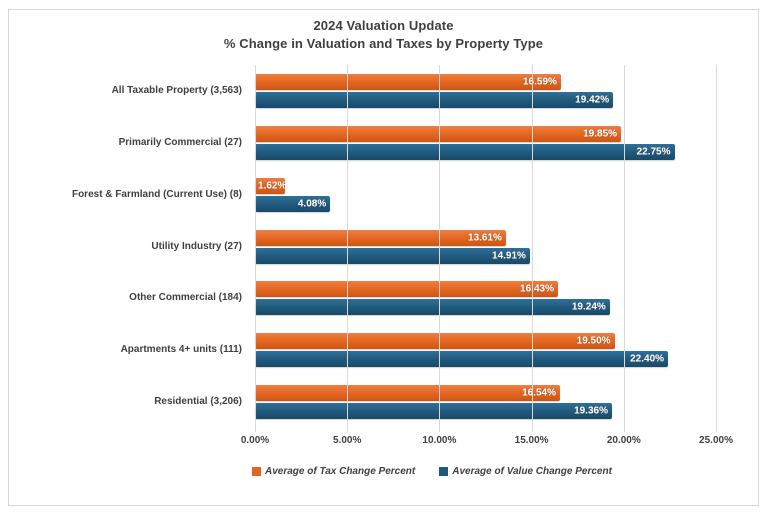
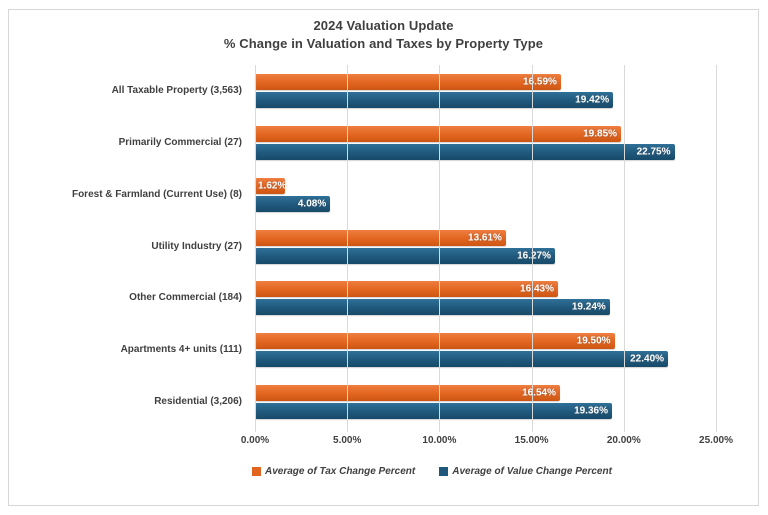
Average of Value Change Percent/Utility Industry (27): 14.91% -> 16.27%
